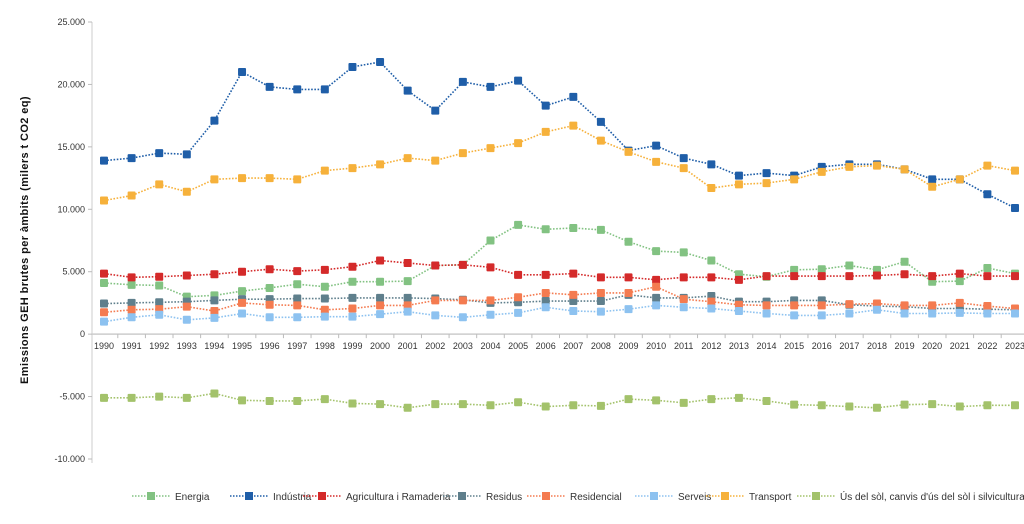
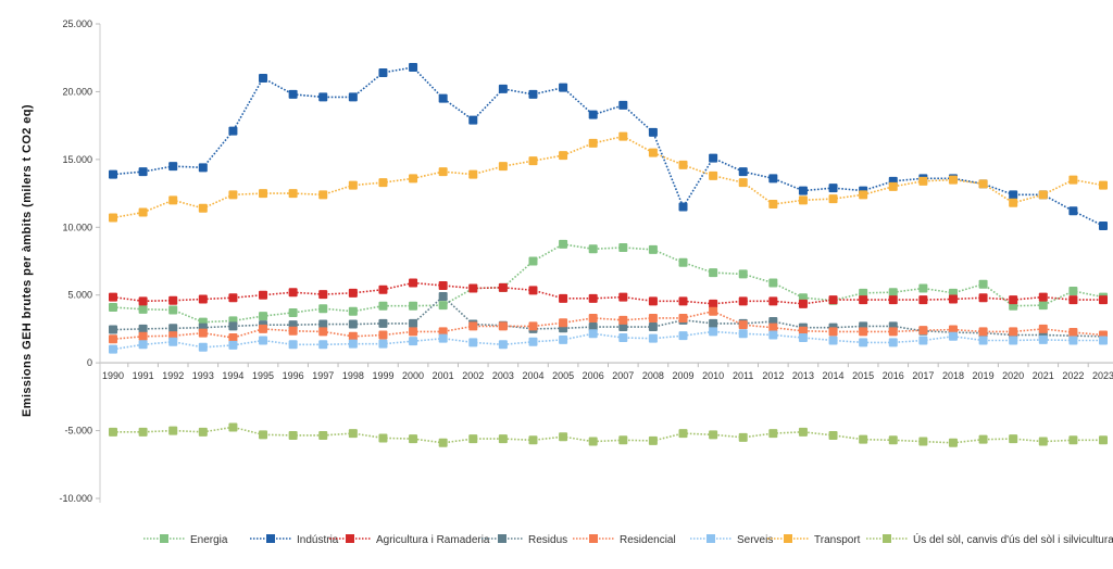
Residus/2001: 2900 -> 4900
Indústria/2009: 14700 -> 11500
